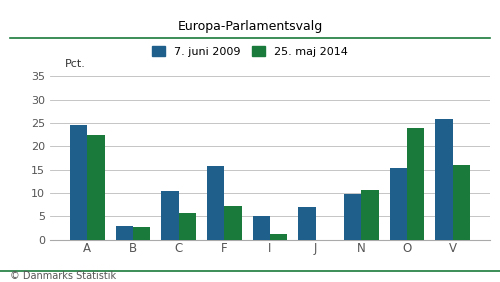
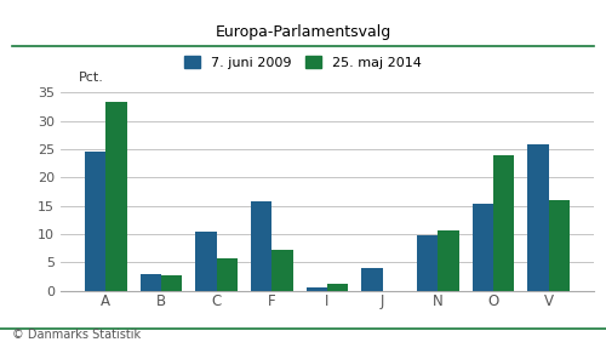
25. maj 2014/A: 22.5 -> 33.3
7. juni 2009/I: 5.0 -> 0.5
7. juni 2009/J: 7.0 -> 4.0
